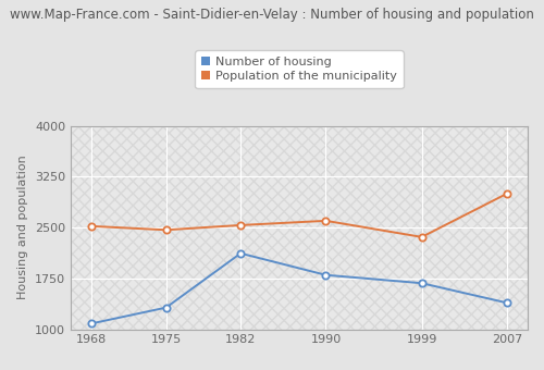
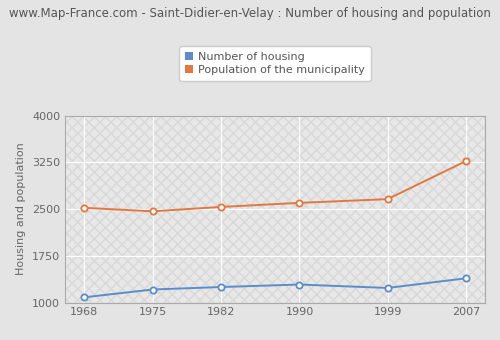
Number of housing/1975: 1320 -> 1210
Number of housing/1982: 2120 -> 1250
Number of housing/1990: 1800 -> 1290
Number of housing/1999: 1680 -> 1240
Population of the municipality/1999: 2360 -> 2660
Population of the municipality/2007: 3000 -> 3270
